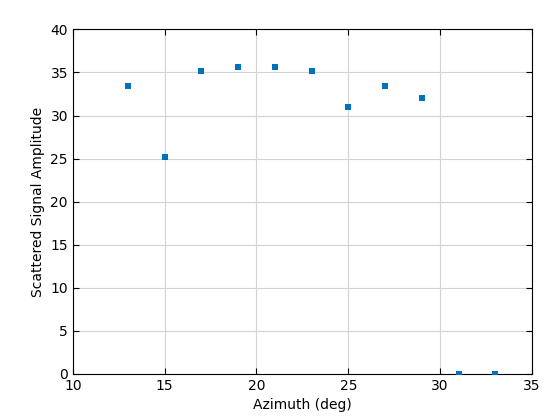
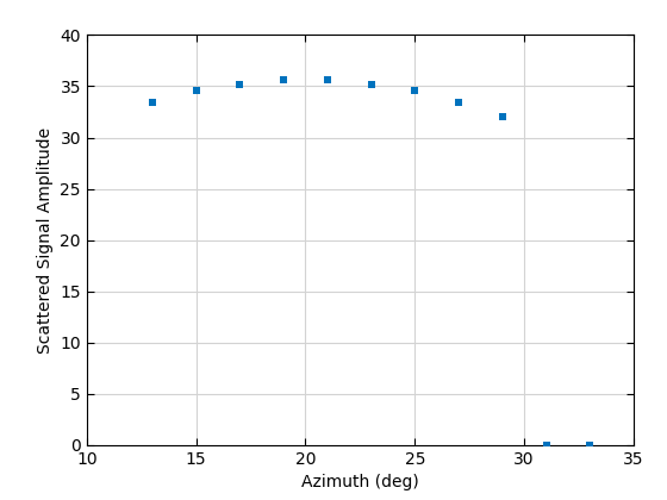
15: 25.2 -> 34.6
25: 31.0 -> 34.6
